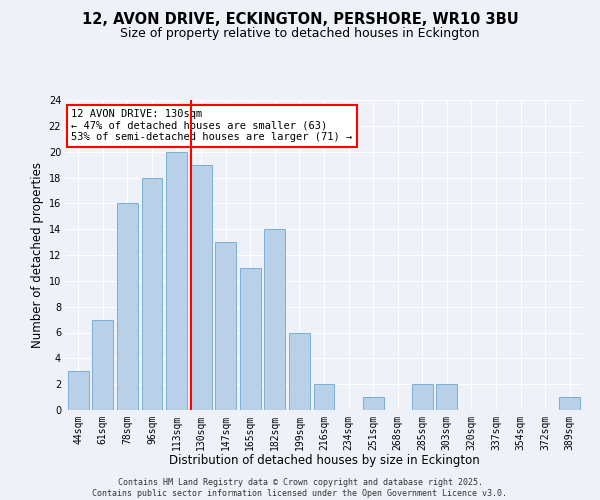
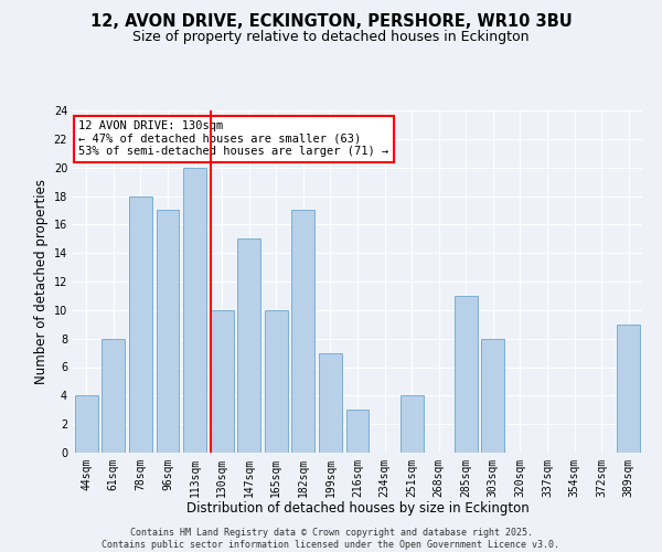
44sqm: 3 -> 4
61sqm: 7 -> 8
78sqm: 16 -> 18
96sqm: 18 -> 17
130sqm: 19 -> 10
147sqm: 13 -> 15
165sqm: 11 -> 10
182sqm: 14 -> 17
199sqm: 6 -> 7
216sqm: 2 -> 3
251sqm: 1 -> 4
285sqm: 2 -> 11
303sqm: 2 -> 8
389sqm: 1 -> 9
